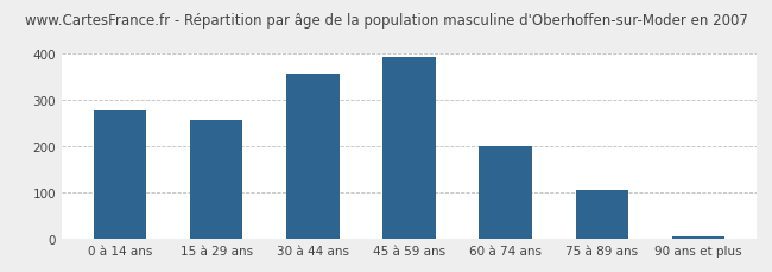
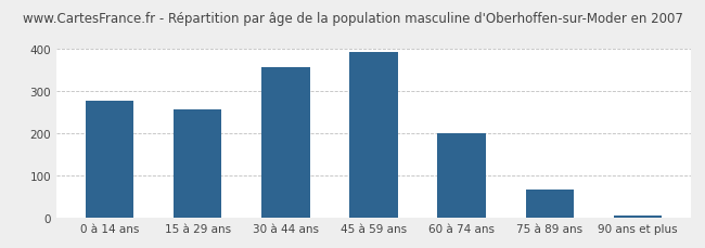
75 à 89 ans: 105 -> 68
